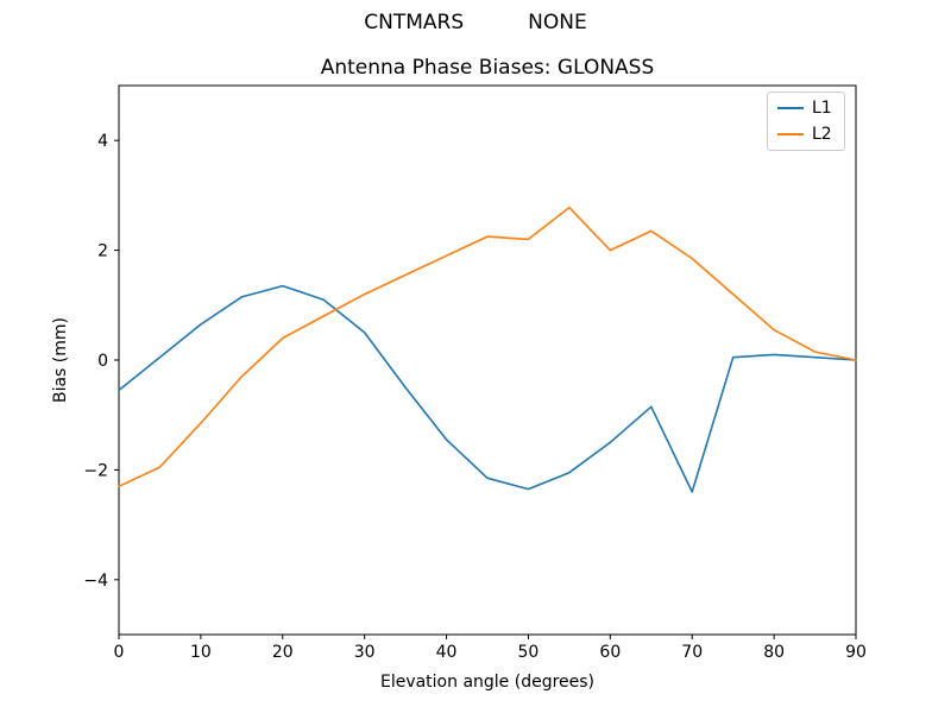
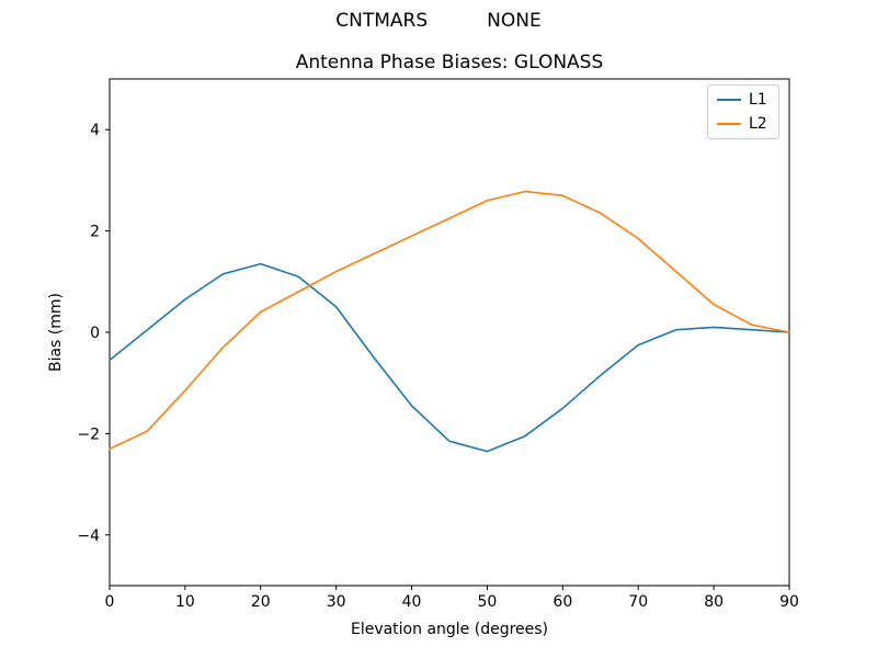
L2/50: 2.2 -> 2.6
L2/60: 2.0 -> 2.7
L1/70: -2.4 -> -0.2
